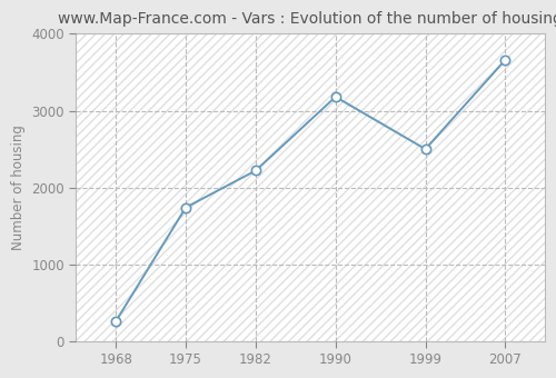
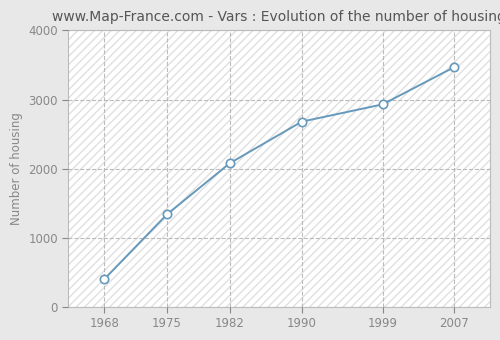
1968: 260 -> 400
1975: 1740 -> 1340
1982: 2220 -> 2080
1990: 3180 -> 2680
1999: 2500 -> 2930
2007: 3660 -> 3470
